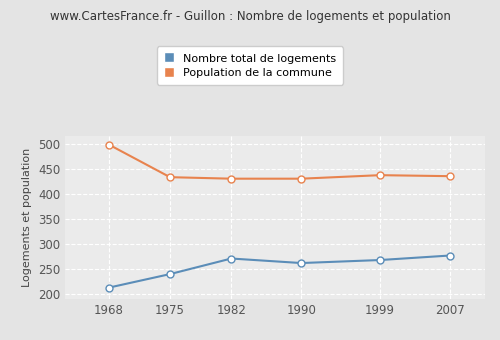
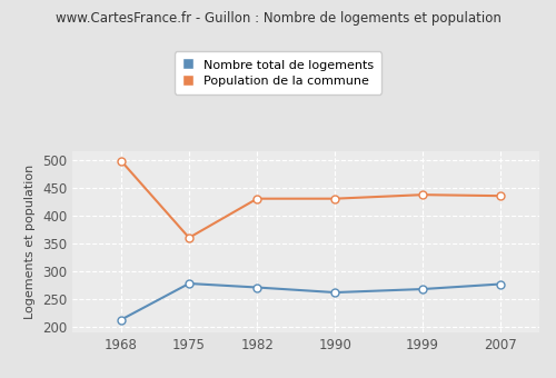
Nombre total de logements/1975: 240 -> 278
Population de la commune/1975: 433 -> 360
